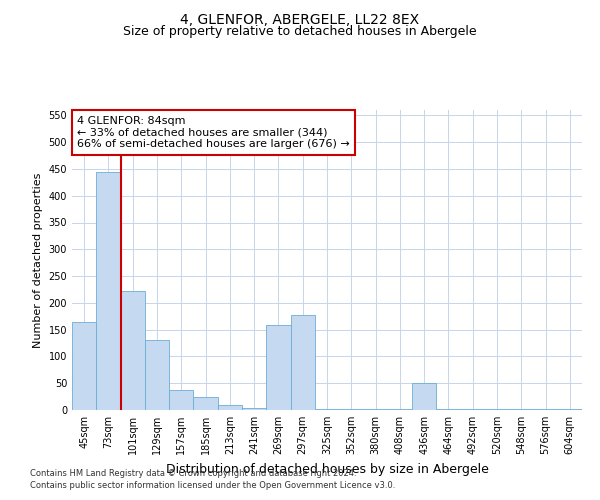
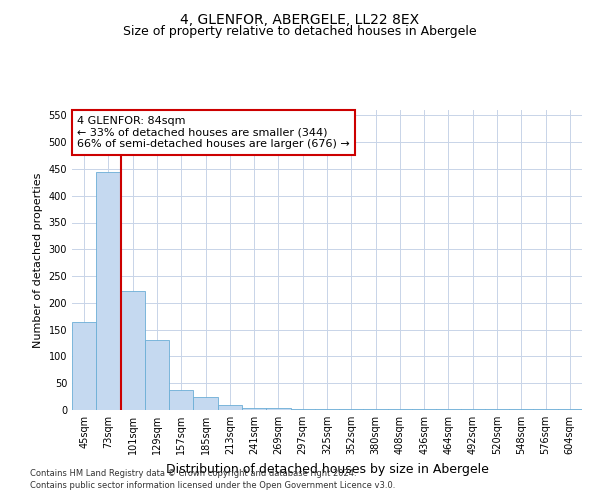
269sqm: 158 -> 3
297sqm: 178 -> 2
436sqm: 50 -> 1
